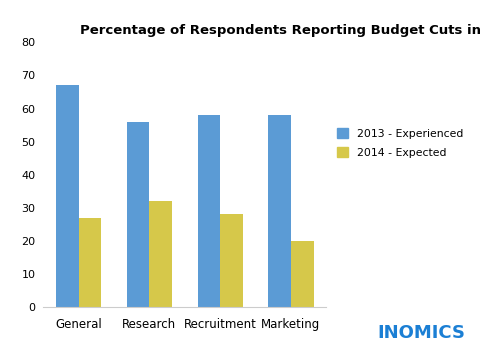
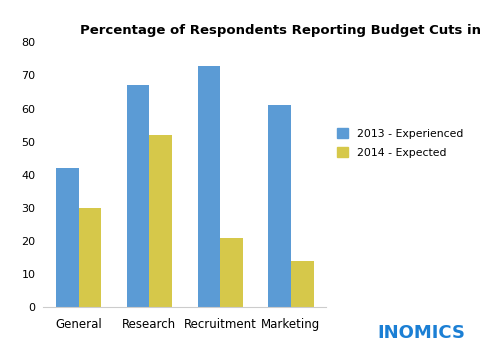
2013 - Experienced/General: 67 -> 42
2014 - Expected/General: 27 -> 30
2013 - Experienced/Research: 56 -> 67
2014 - Expected/Research: 32 -> 52
2013 - Experienced/Recruitment: 58 -> 73
2014 - Expected/Recruitment: 28 -> 21
2013 - Experienced/Marketing: 58 -> 61
2014 - Expected/Marketing: 20 -> 14
